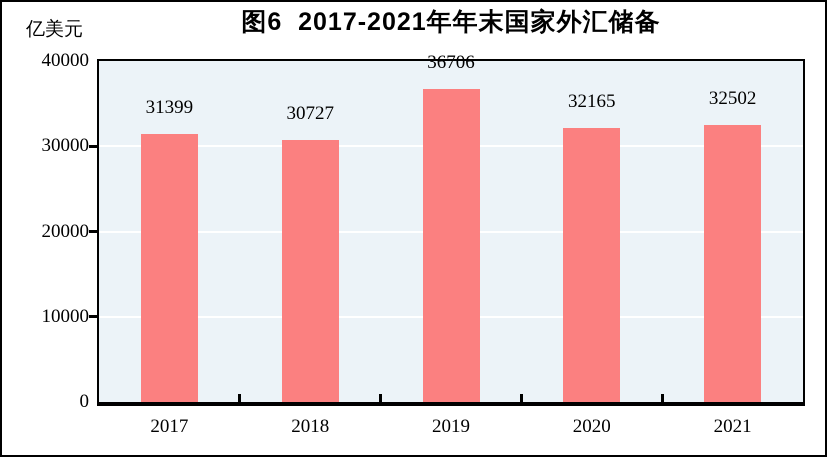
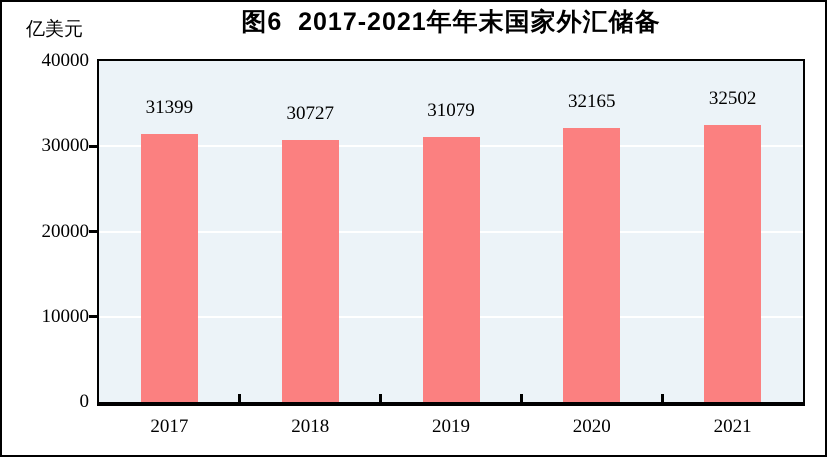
2019: 36706 -> 31079
